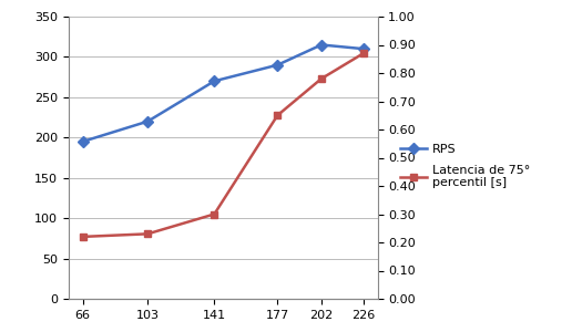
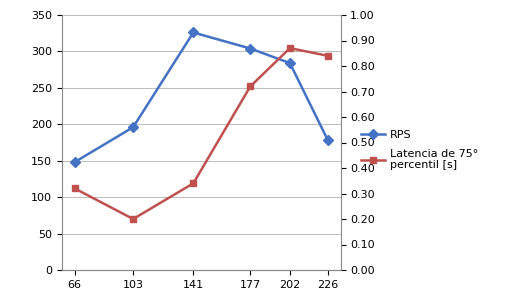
RPS/66: 195 -> 148
Latencia de 75° percentil [s]/66: 0.22 -> 0.32
RPS/103: 220 -> 196
Latencia de 75° percentil [s]/103: 0.23 -> 0.20
RPS/141: 270 -> 326
Latencia de 75° percentil [s]/141: 0.30 -> 0.34
RPS/177: 290 -> 304
Latencia de 75° percentil [s]/177: 0.65 -> 0.72
RPS/202: 315 -> 284
Latencia de 75° percentil [s]/202: 0.78 -> 0.87
RPS/226: 310 -> 178
Latencia de 75° percentil [s]/226: 0.87 -> 0.84
